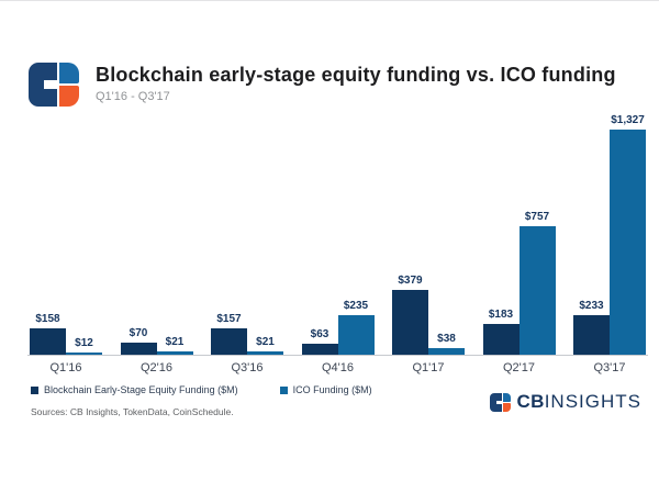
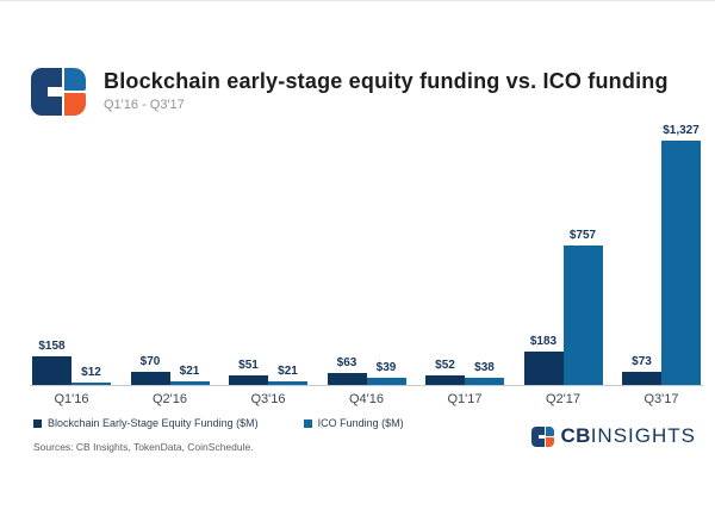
Blockchain Early-Stage Equity Funding ($M)/Q3'16: $157 -> $51
ICO Funding ($M)/Q4'16: $235 -> $39
Blockchain Early-Stage Equity Funding ($M)/Q1'17: $379 -> $52
Blockchain Early-Stage Equity Funding ($M)/Q3'17: $233 -> $73
